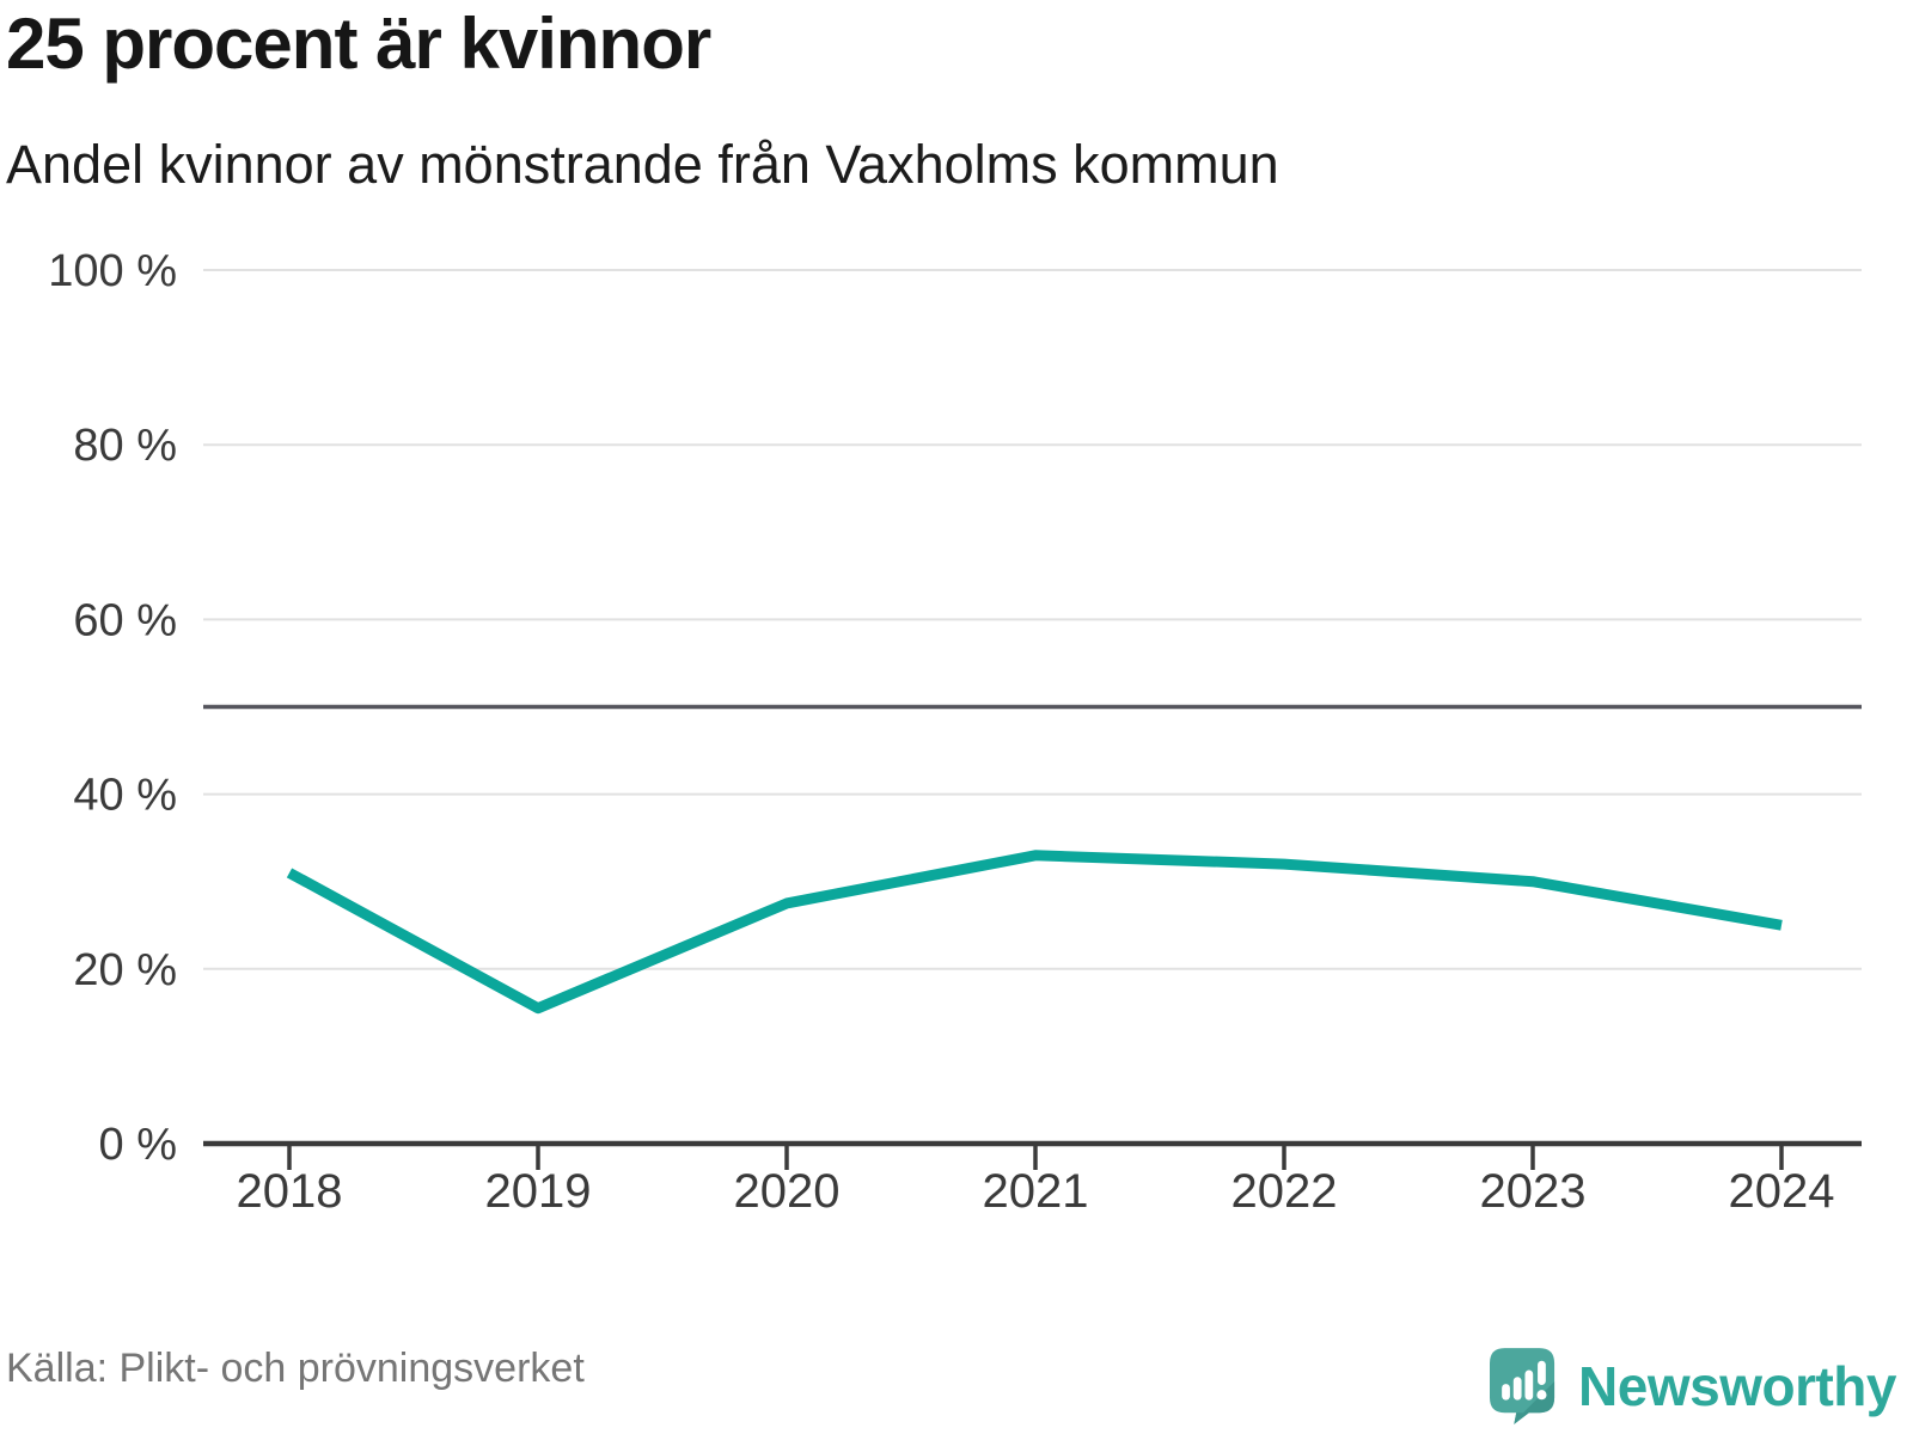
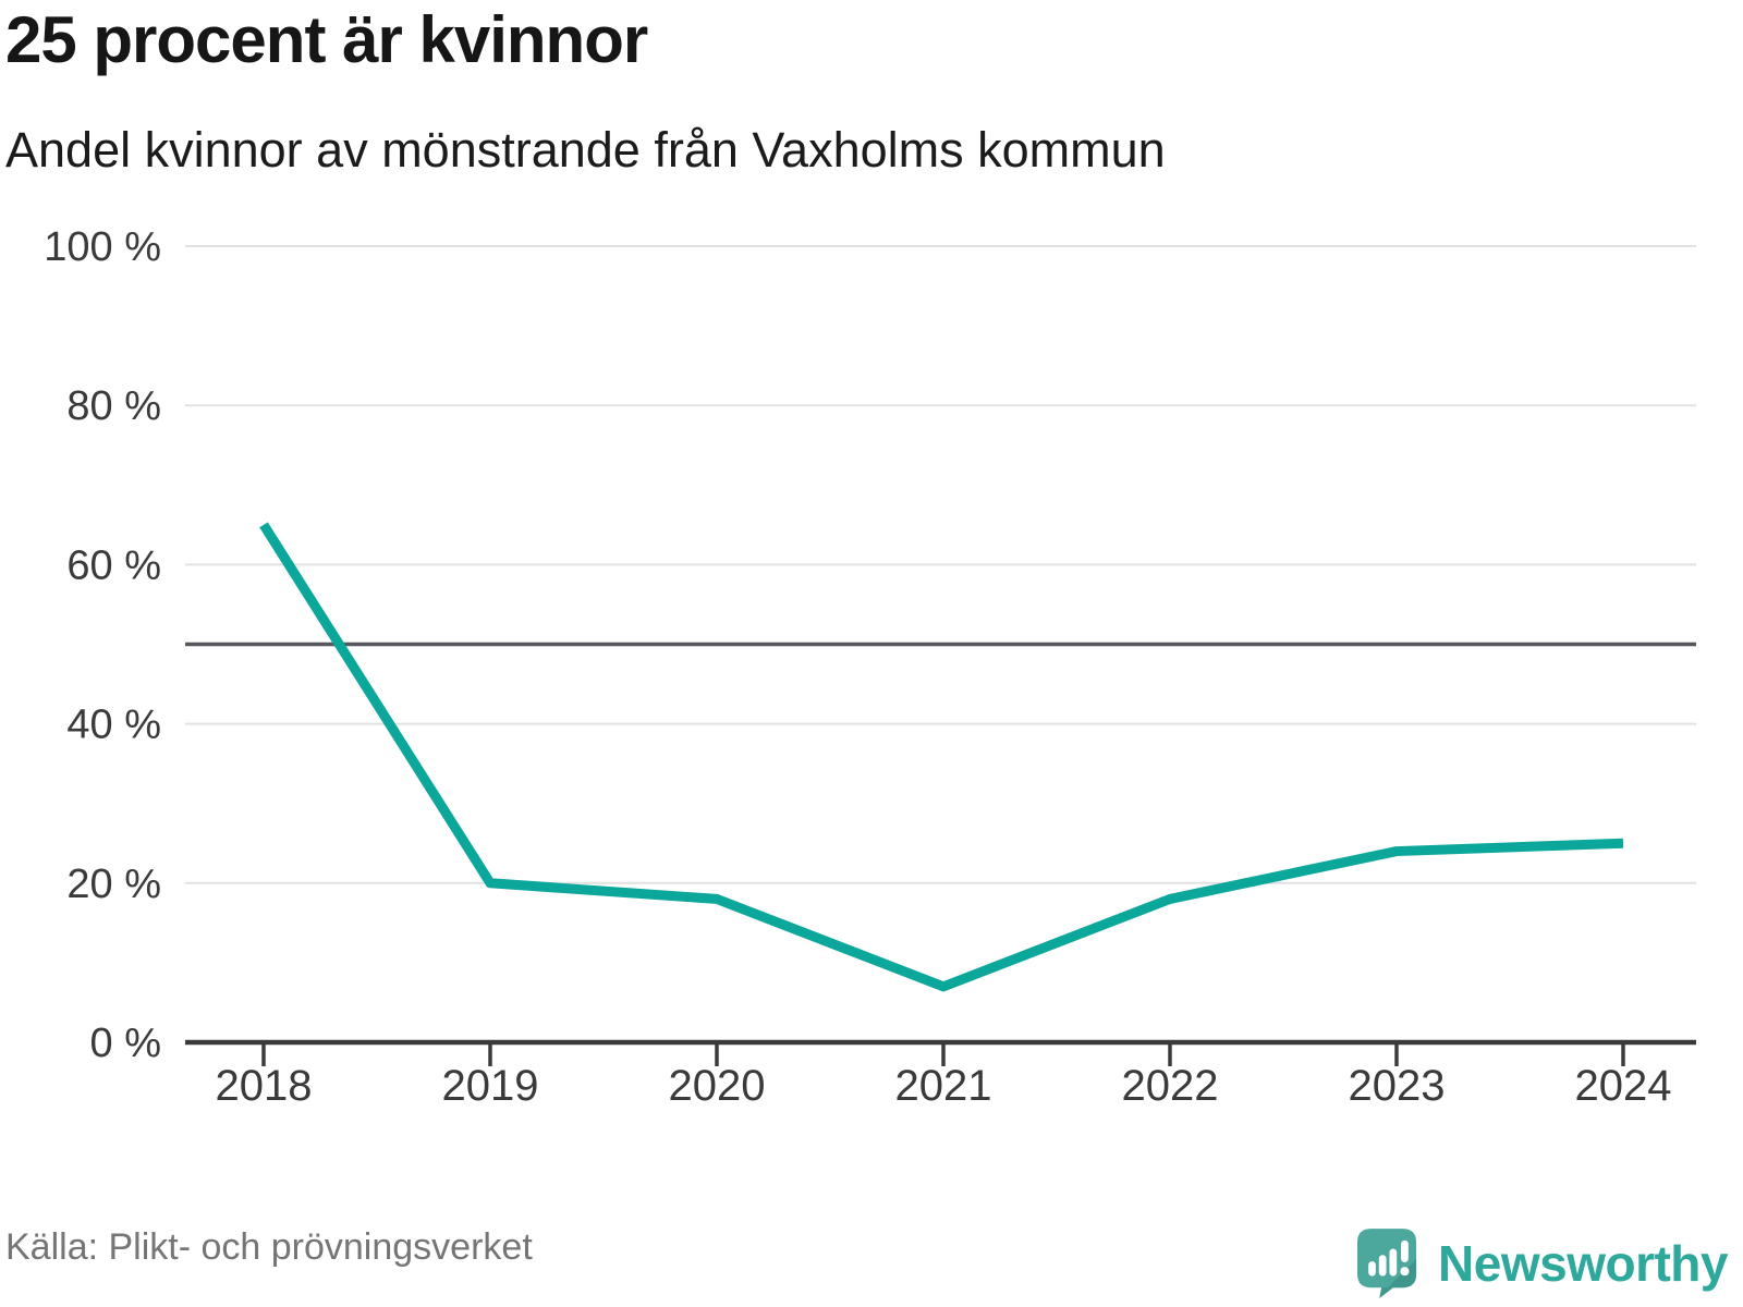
2018: 31% -> 65%
2019: 16% -> 20%
2020: 28% -> 18%
2021: 33% -> 7%
2022: 32% -> 18%
2023: 30% -> 24%
